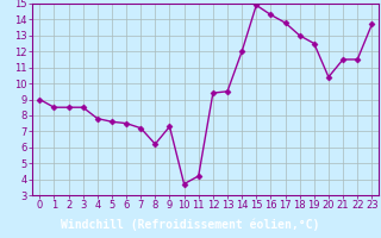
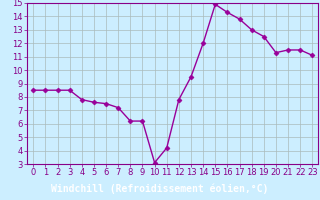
0: 9.0 -> 8.5
9: 7.3 -> 6.2
10: 3.7 -> 3.1
12: 9.4 -> 7.8
20: 10.4 -> 11.3
23: 13.7 -> 11.1
